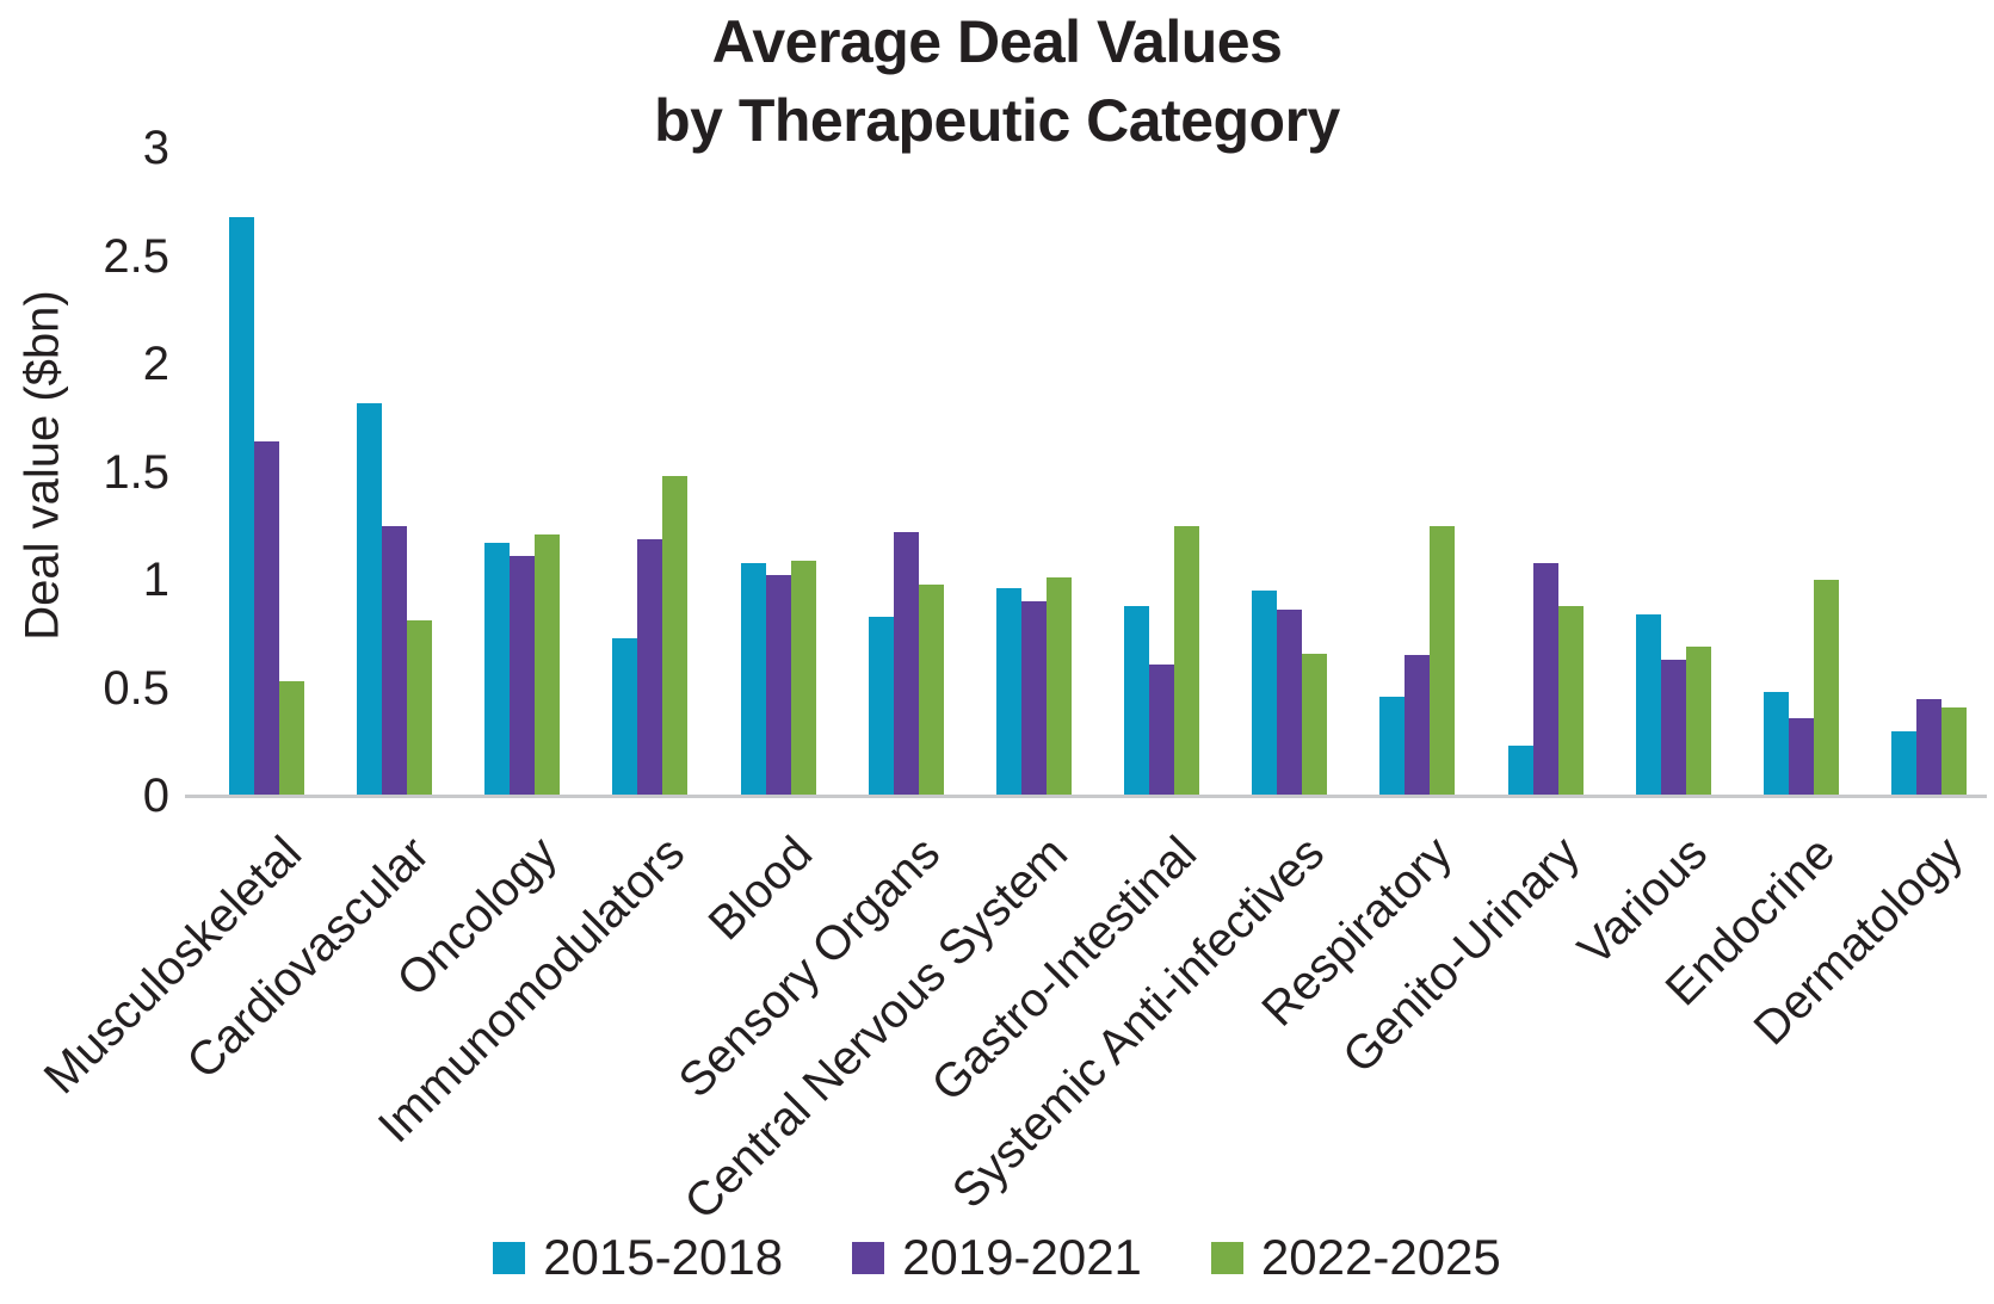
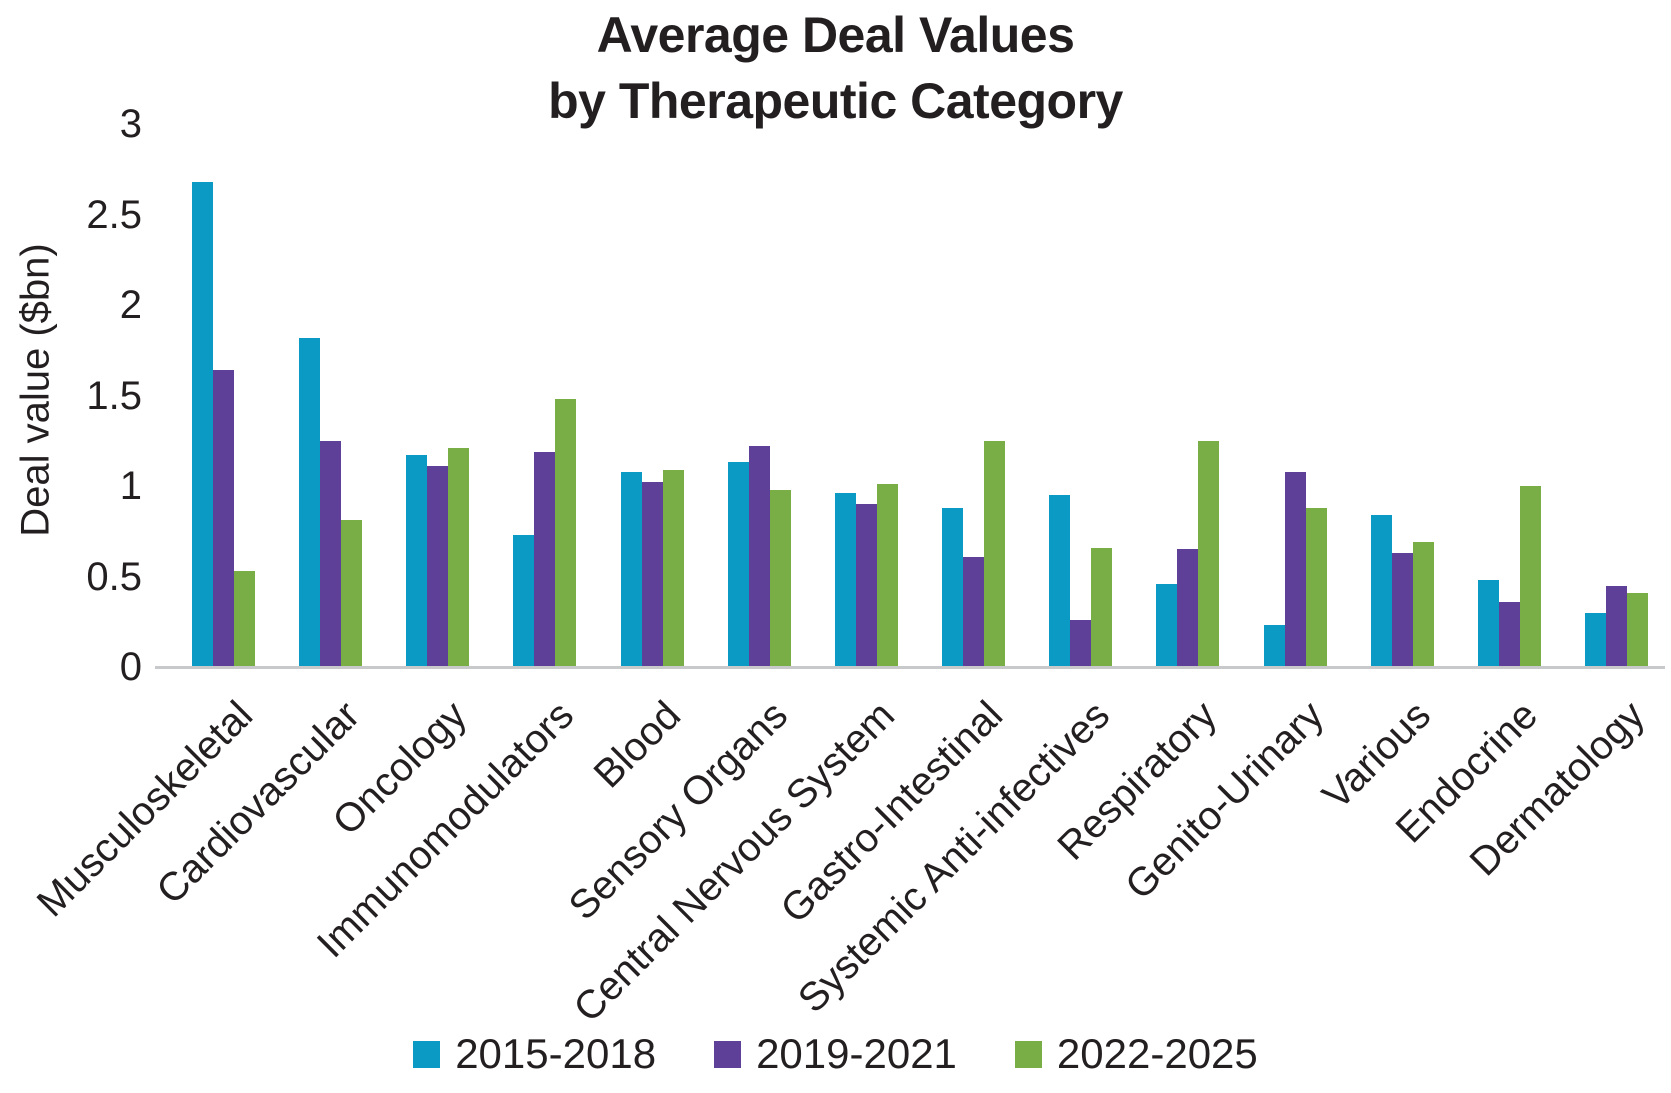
2015-2018/Sensory Organs: 0.83 -> 1.13
2019-2021/Systemic Anti-infectives: 0.86 -> 0.26
